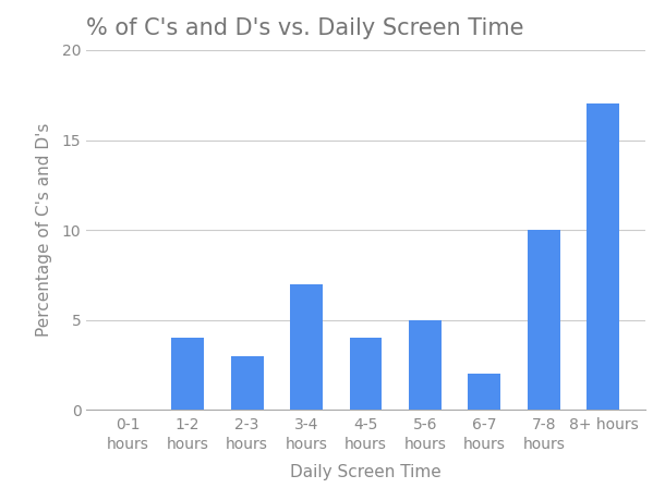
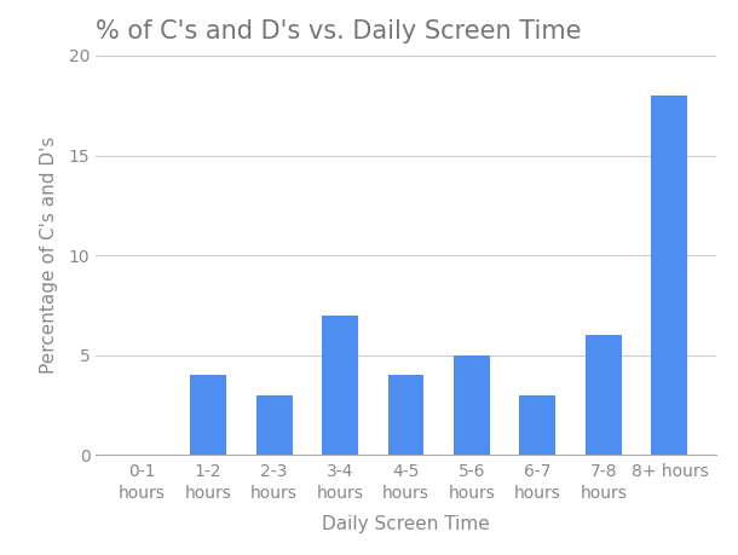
6-7 hours: 2 -> 3
7-8 hours: 10 -> 6
8+ hours: 17 -> 18
